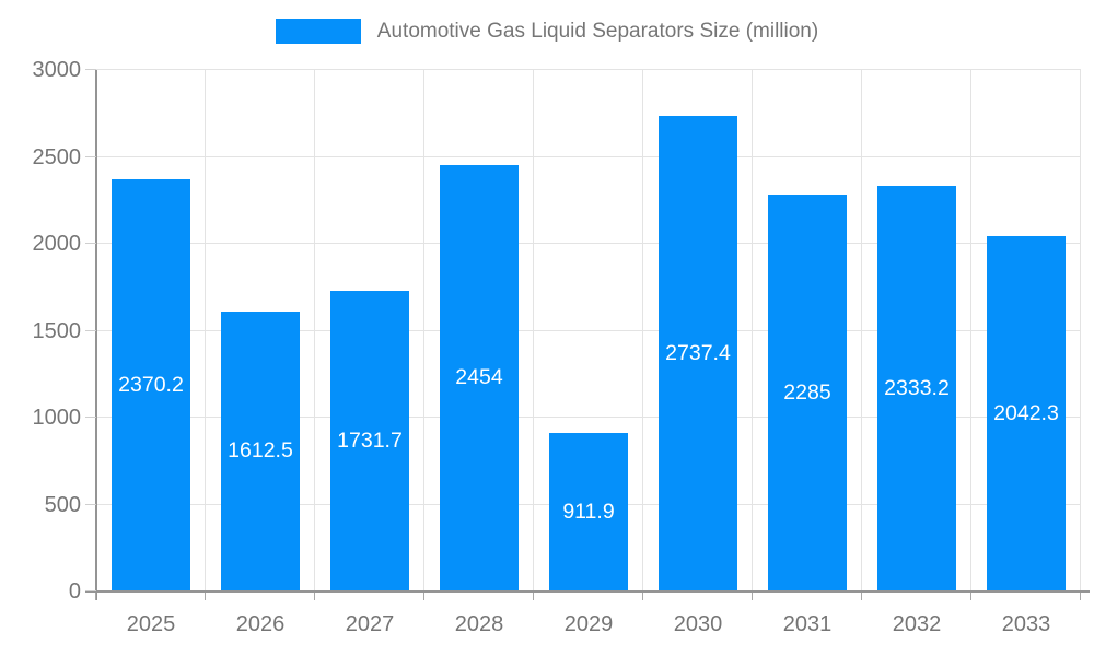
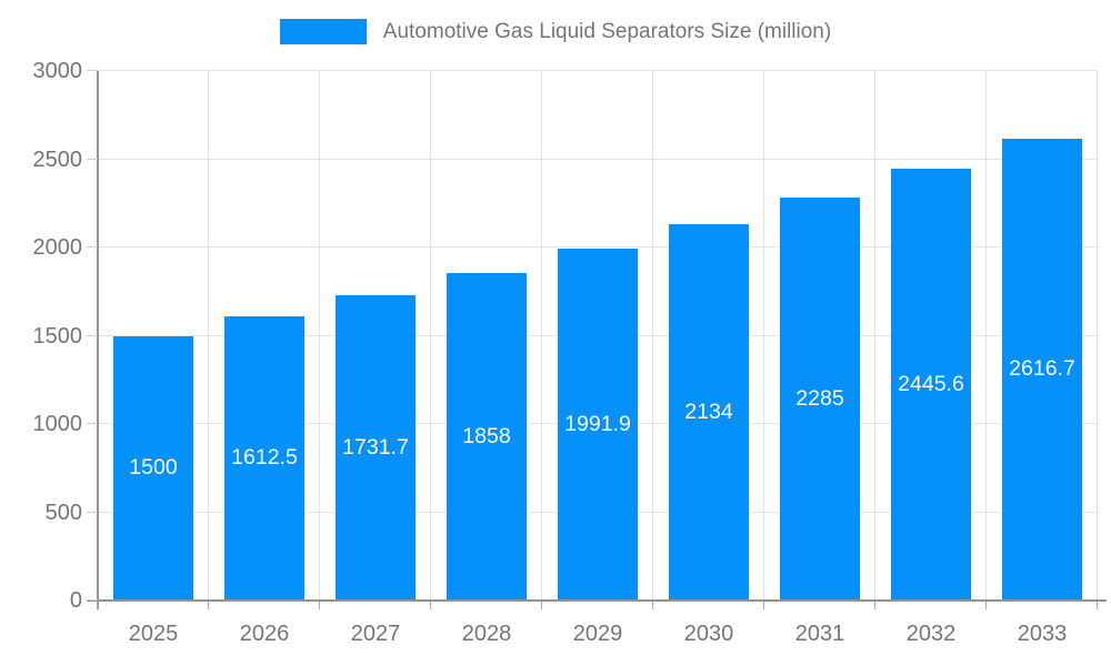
2025: 2370.2 -> 1500
2028: 2454 -> 1858
2029: 911.9 -> 1991.9
2030: 2737.4 -> 2134
2032: 2333.2 -> 2445.6
2033: 2042.3 -> 2616.7
